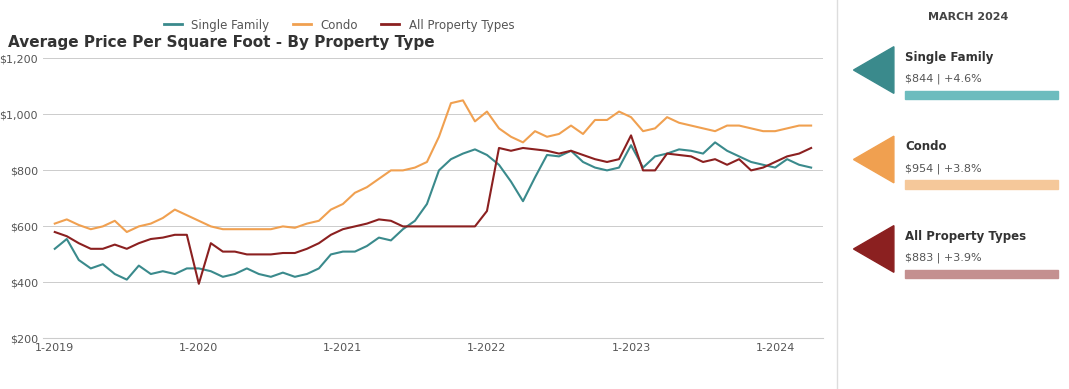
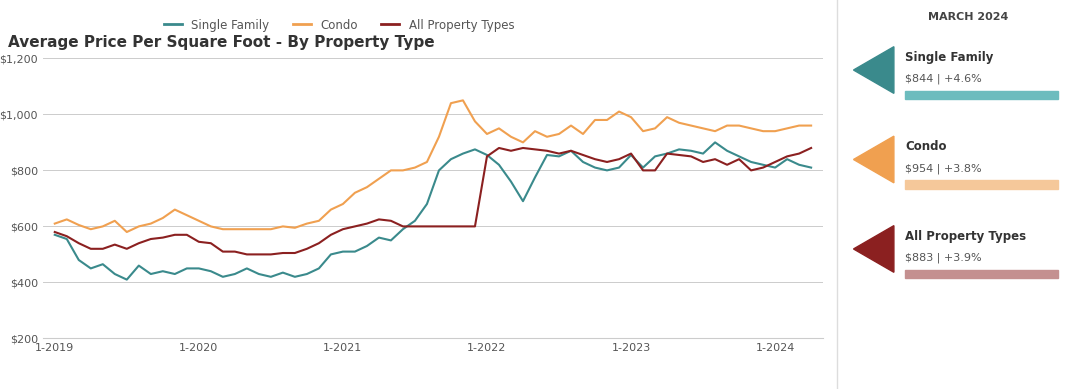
Single Family/1-2019: $520 -> $570
All Property Types/1-2020: $395 -> $545
Condo/1-2022: $1,010 -> $930
All Property Types/1-2022: $655 -> $850
Single Family/1-2023: $890 -> $855
All Property Types/1-2023: $925 -> $860
